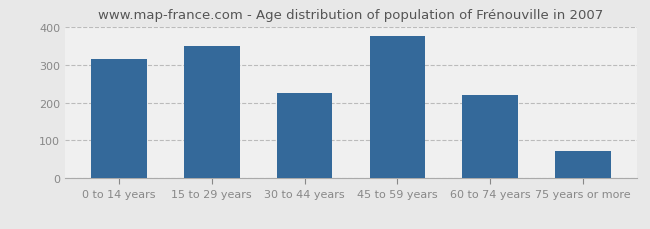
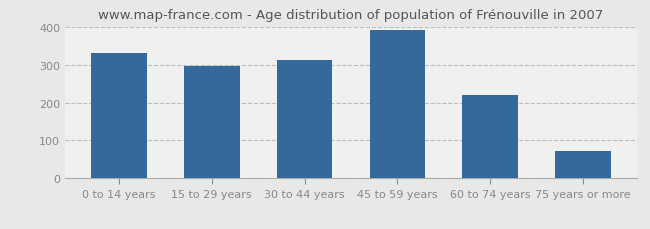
0 to 14 years: 315 -> 330
15 to 29 years: 350 -> 297
30 to 44 years: 225 -> 311
45 to 59 years: 375 -> 390
